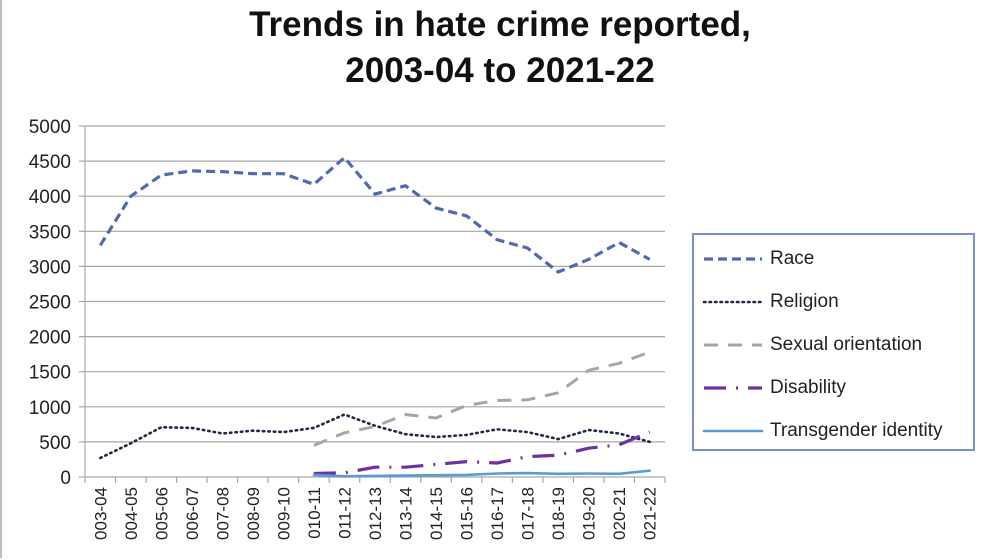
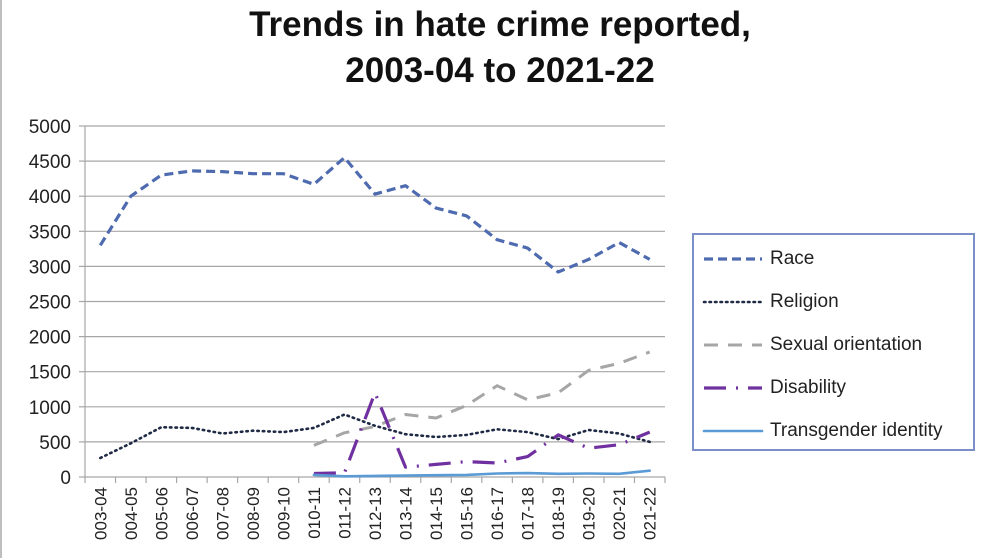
Disability/012-13: 100 -> 1200
Sexual orientation/016-17: 1100 -> 1300
Disability/018-19: 300 -> 600
